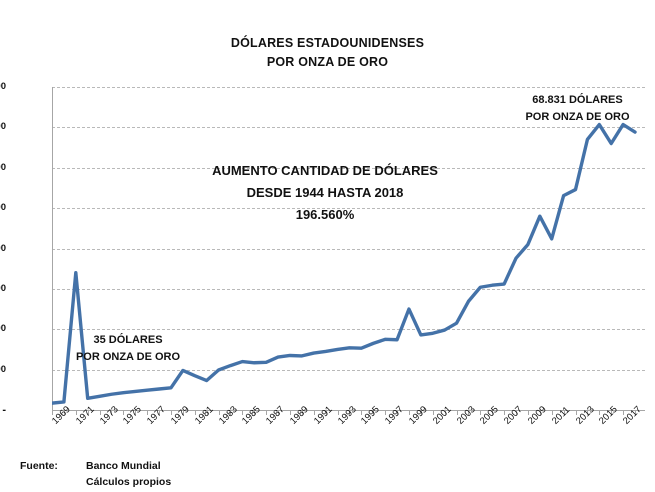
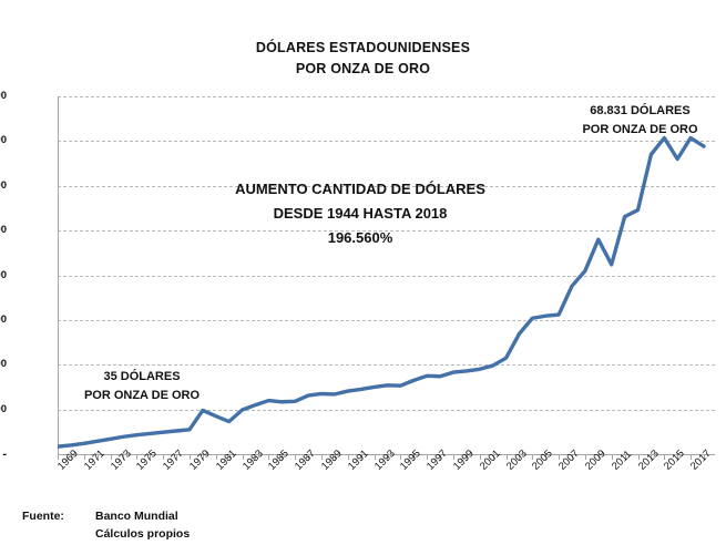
1971: 34000 -> 2000
1999: 25000 -> 18000
